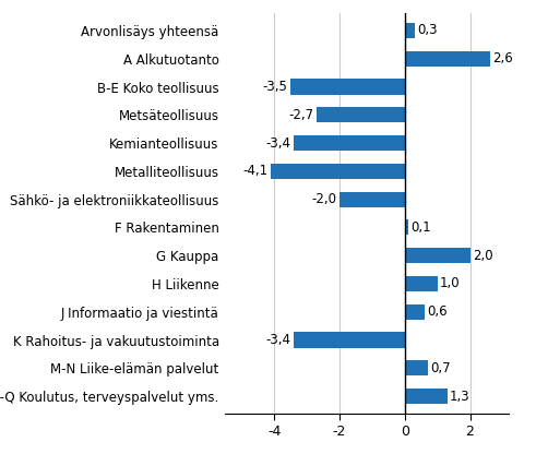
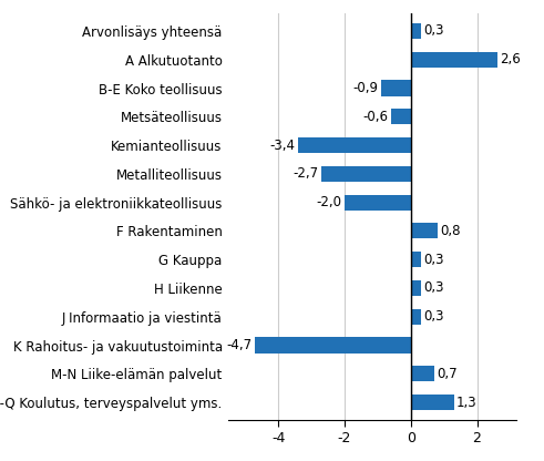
B-E Koko teollisuus: -3,5 -> -0,9
Metsäteollisuus: -2,7 -> -0,6
Metalliteollisuus: -4,1 -> -2,7
F Rakentaminen: 0,1 -> 0,8
G Kauppa: 2,0 -> 0,3
H Liikenne: 1,0 -> 0,3
J Informaatio ja viestintä: 0,6 -> 0,3
K Rahoitus- ja vakuutustoiminta: -3,4 -> -4,7
